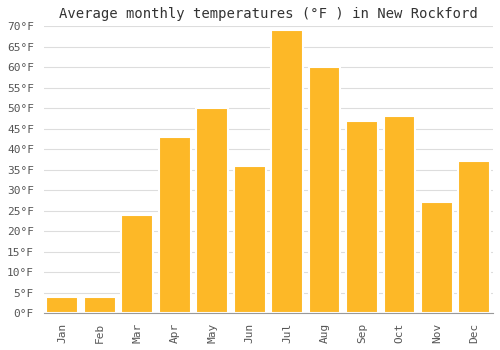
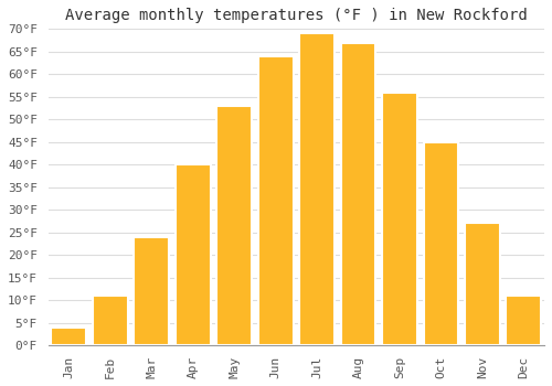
Feb: 4°F -> 11°F
Apr: 43°F -> 40°F
May: 50°F -> 53°F
Jun: 36°F -> 64°F
Aug: 60°F -> 67°F
Sep: 47°F -> 56°F
Oct: 48°F -> 45°F
Dec: 37°F -> 11°F
